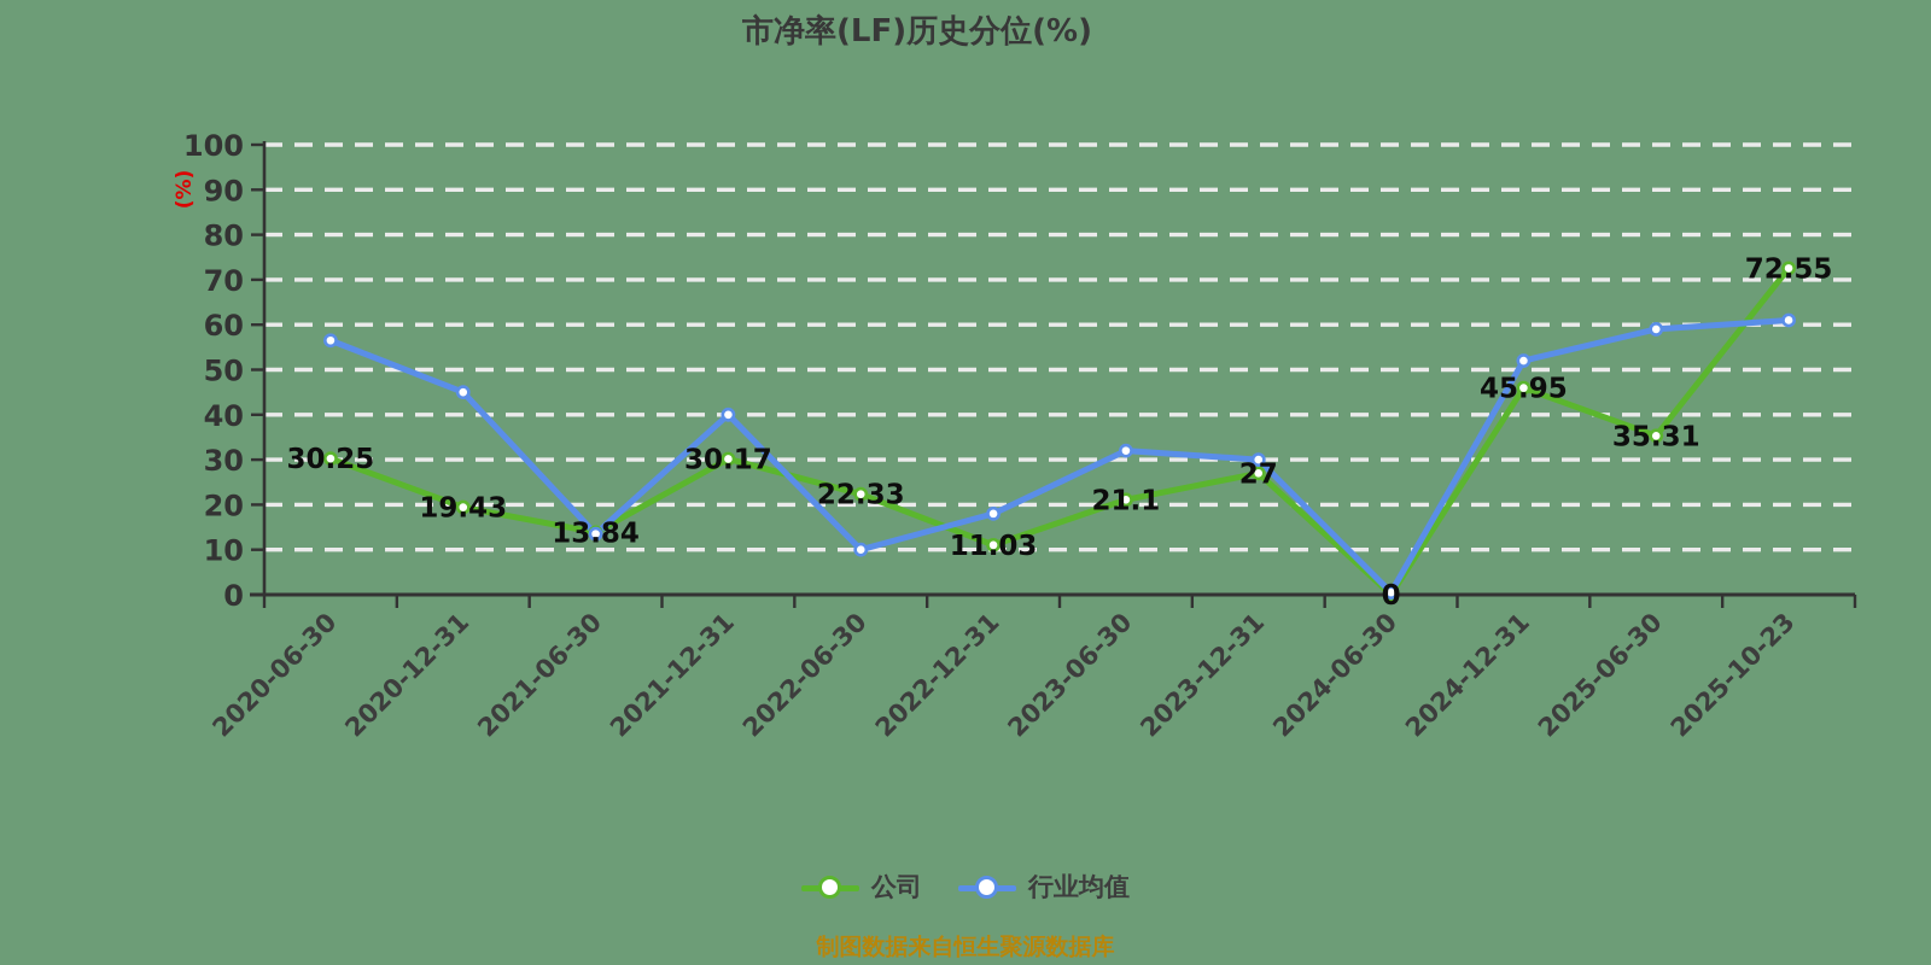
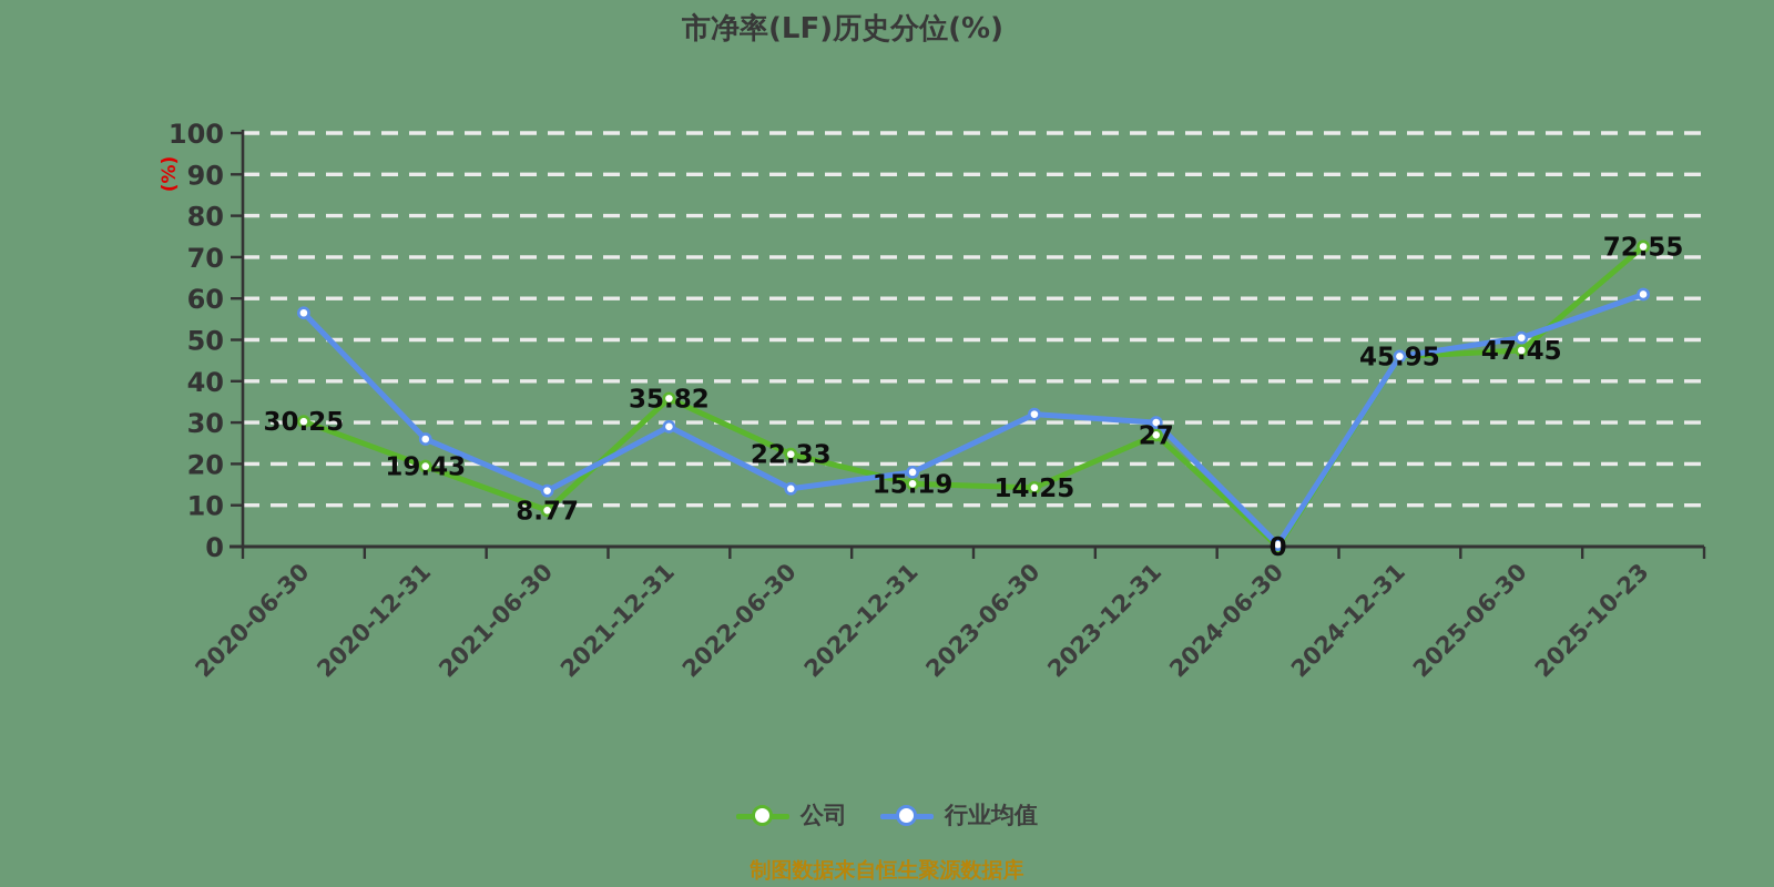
行业均值/2020-12-31: 45 -> 26
公司/2021-06-30: 13.84 -> 8.77
公司/2021-12-31: 30.17 -> 35.82
行业均值/2021-12-31: 40 -> 29
行业均值/2022-06-30: 10 -> 14
公司/2022-12-31: 11.03 -> 15.19
公司/2023-06-30: 21.1 -> 14.25
行业均值/2024-12-31: 52 -> 46
公司/2025-06-30: 35.31 -> 47.45
行业均值/2025-06-30: 59 -> 50
